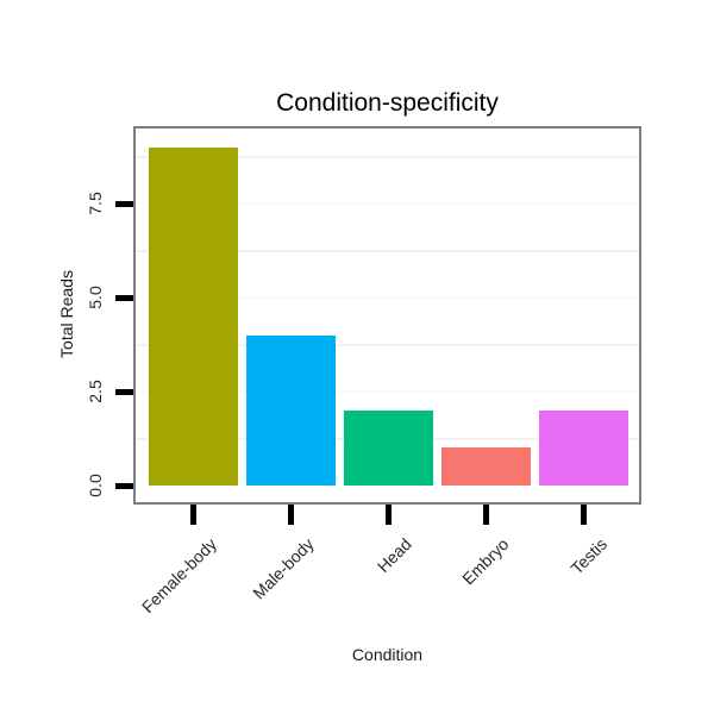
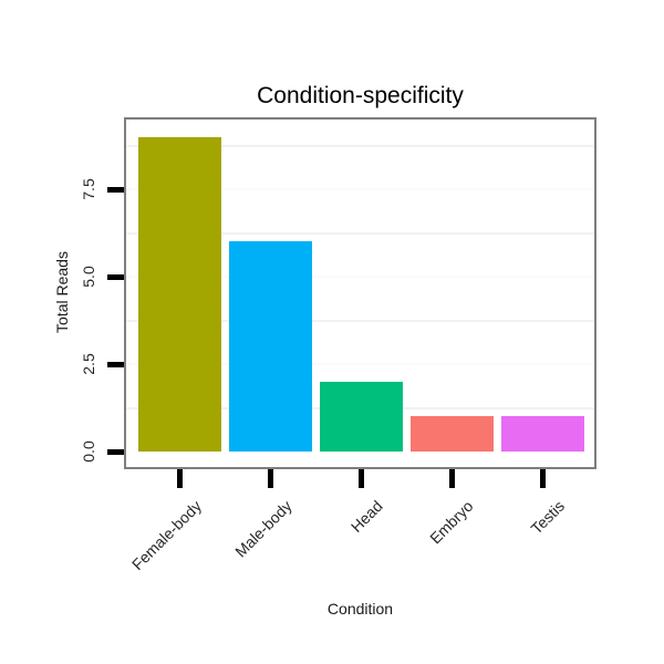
Male-body: 4 -> 6
Testis: 2 -> 1
